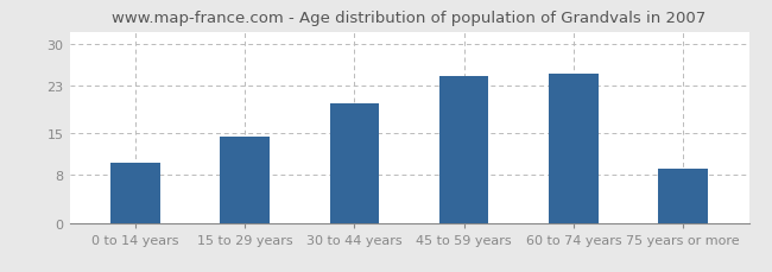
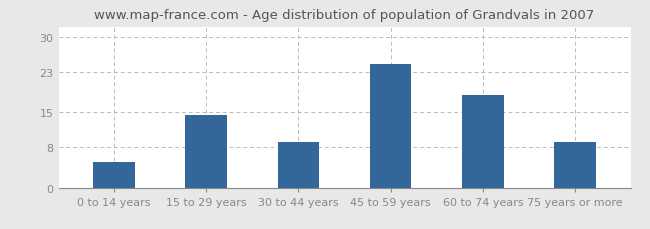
0 to 14 years: 10.0 -> 5.0
30 to 44 years: 20.0 -> 9.0
60 to 74 years: 25.0 -> 18.5
